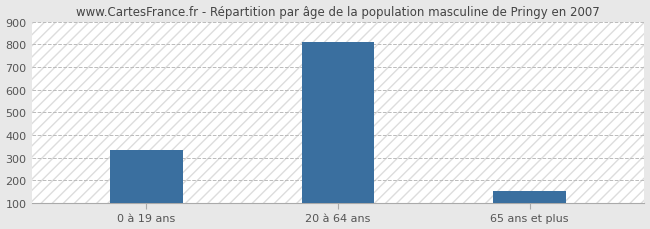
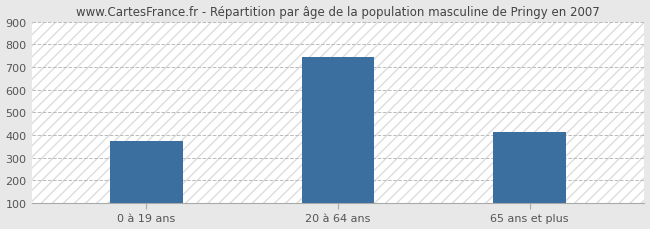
0 à 19 ans: 335 -> 375
20 à 64 ans: 808 -> 745
65 ans et plus: 152 -> 415
